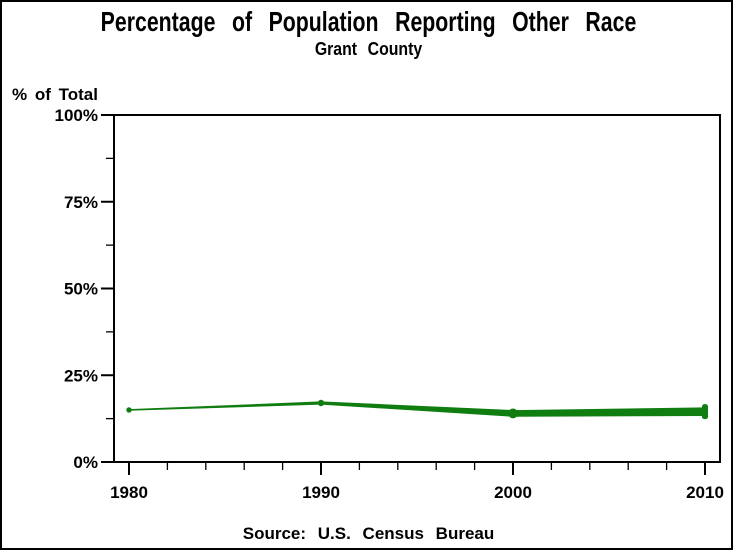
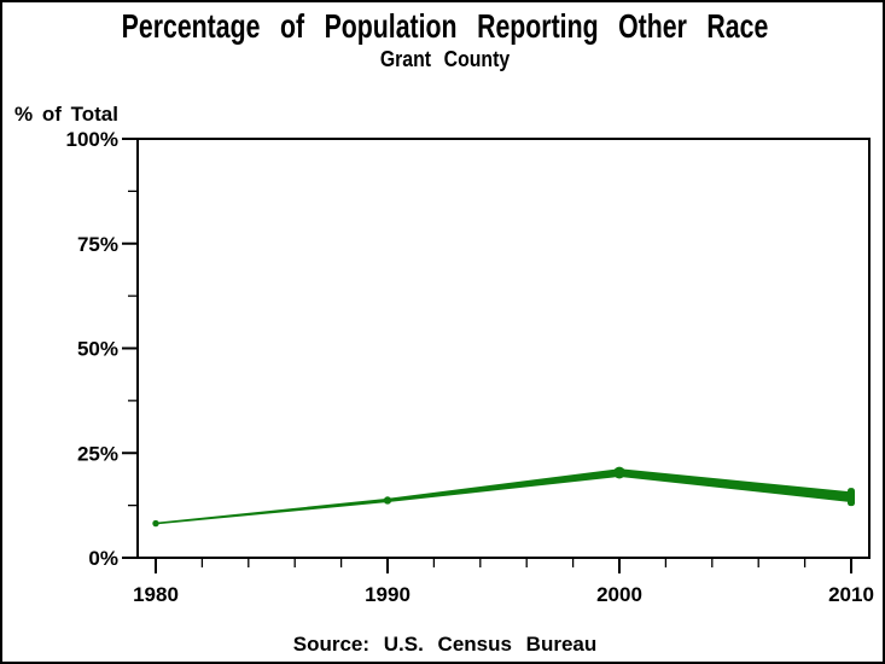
1980: 15% -> 8%
1990: 17% -> 14%
2000: 14% -> 20%
